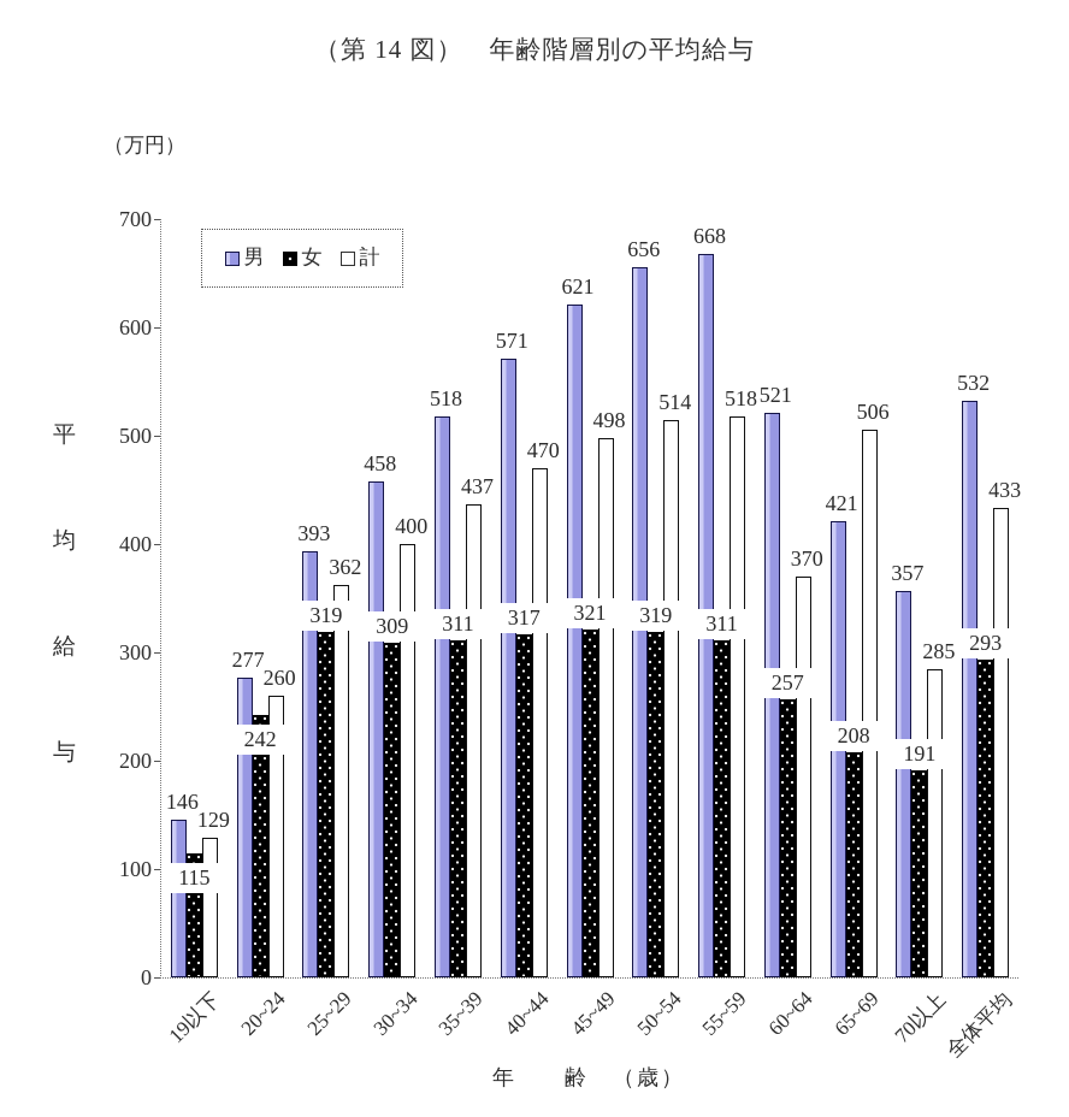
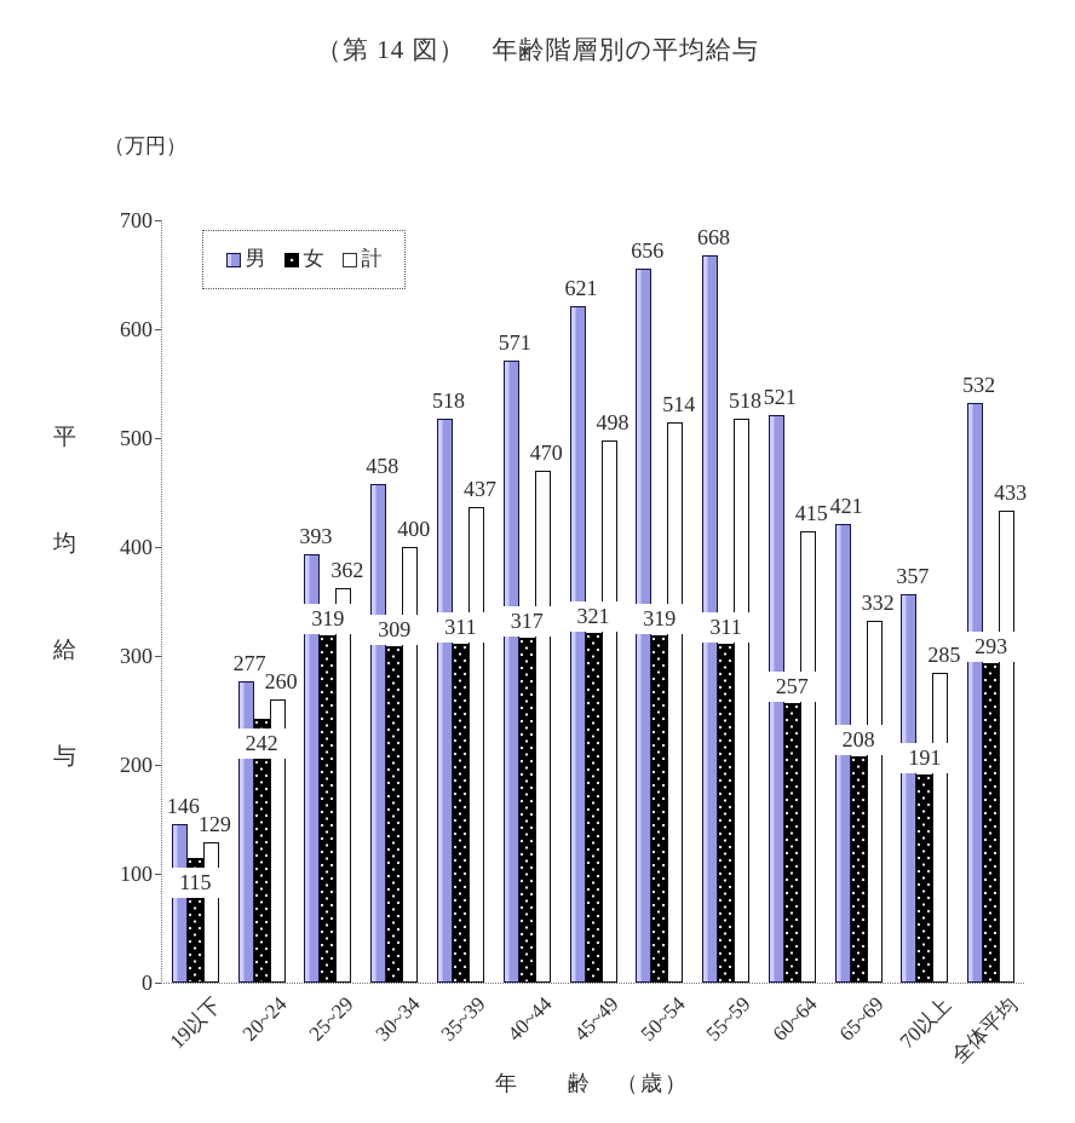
計/60~64: 370 -> 415
計/65~69: 506 -> 332
